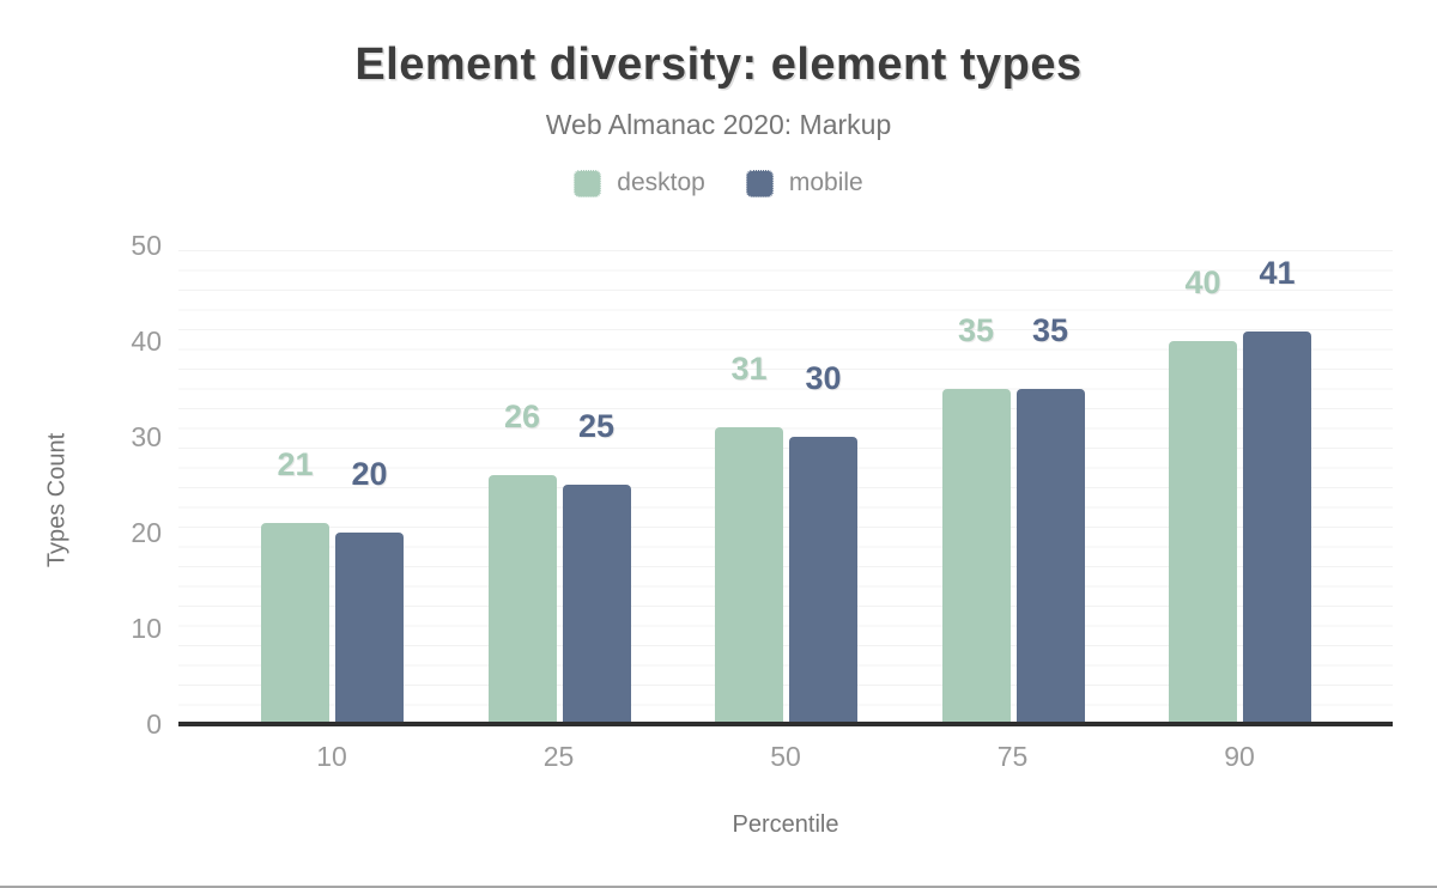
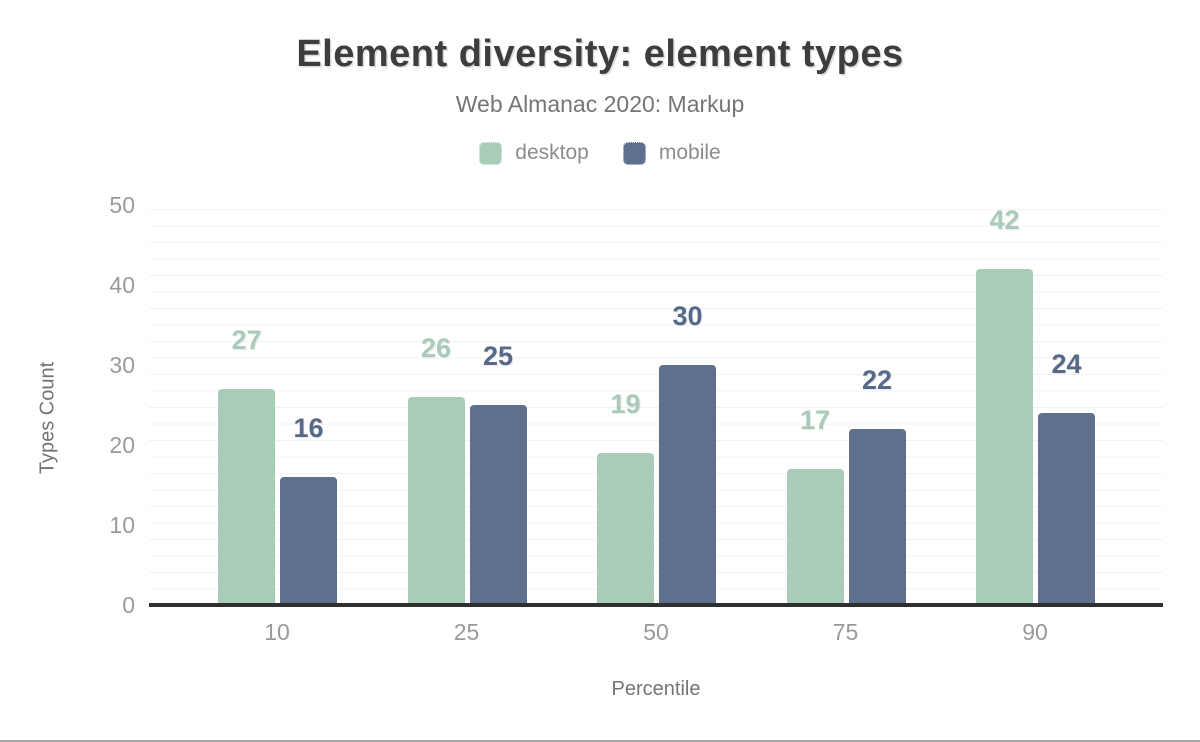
desktop/10: 21 -> 27
mobile/10: 20 -> 16
desktop/50: 31 -> 19
desktop/75: 35 -> 17
mobile/75: 35 -> 22
desktop/90: 40 -> 42
mobile/90: 41 -> 24
